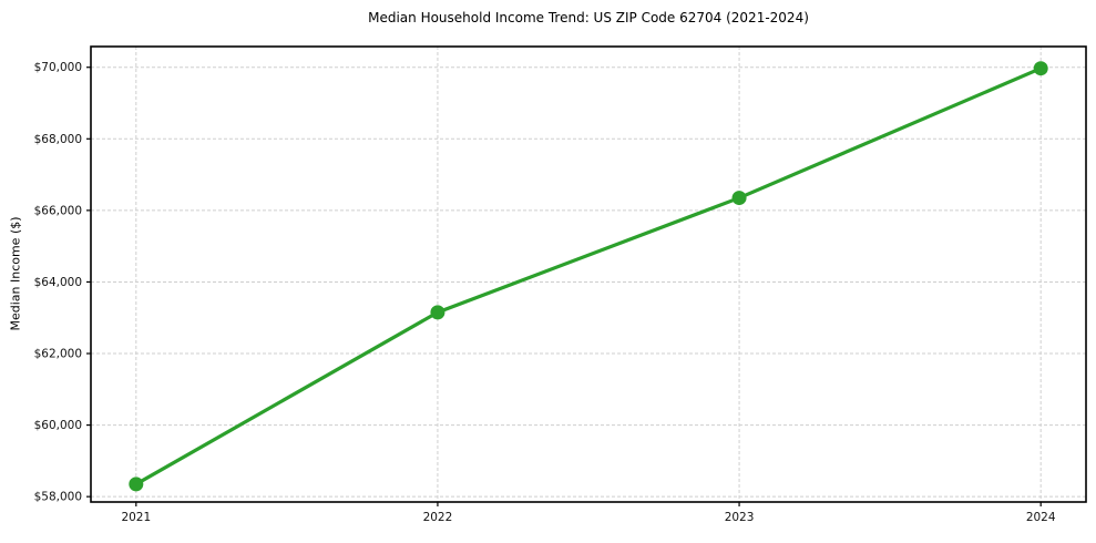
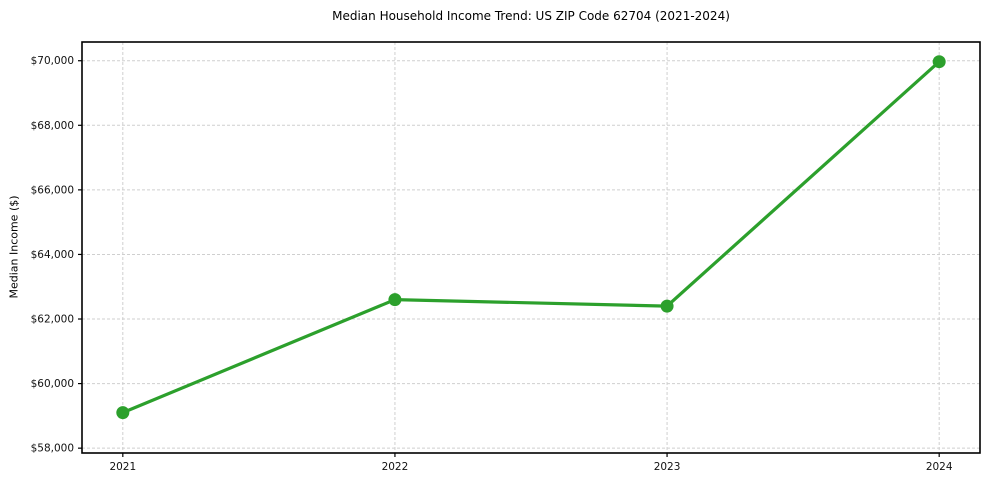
2021: $58400 -> $59100
2022: $63200 -> $62600
2023: $66400 -> $62400
